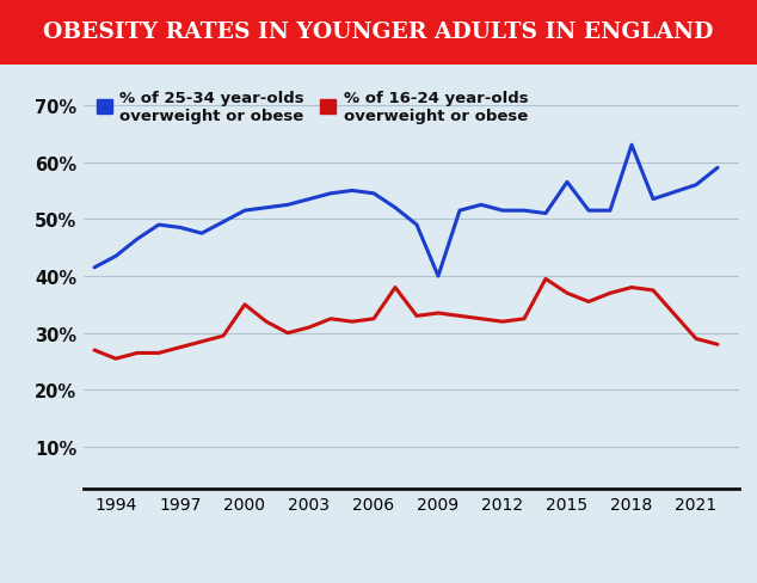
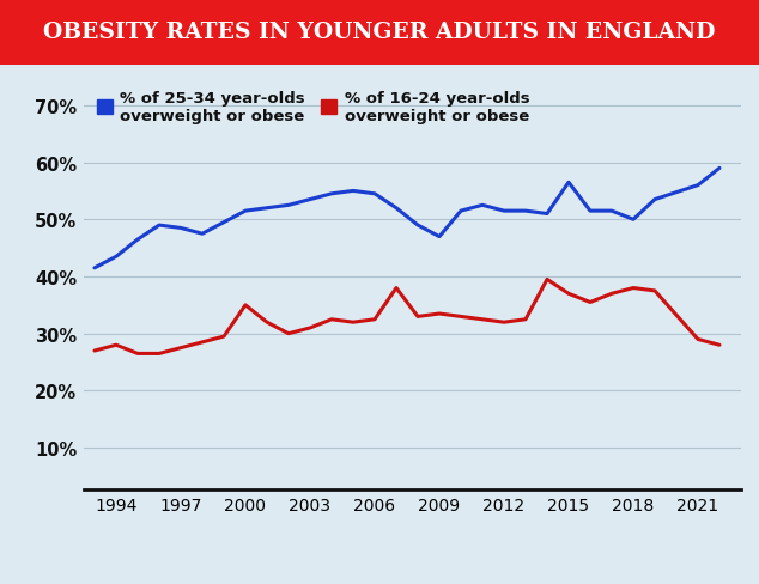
% of 16-24 year-olds overweight or obese/1994: 25.5% -> 28.0%
% of 25-34 year-olds overweight or obese/2009: 40.0% -> 47.0%
% of 25-34 year-olds overweight or obese/2018: 63.0% -> 50.0%
